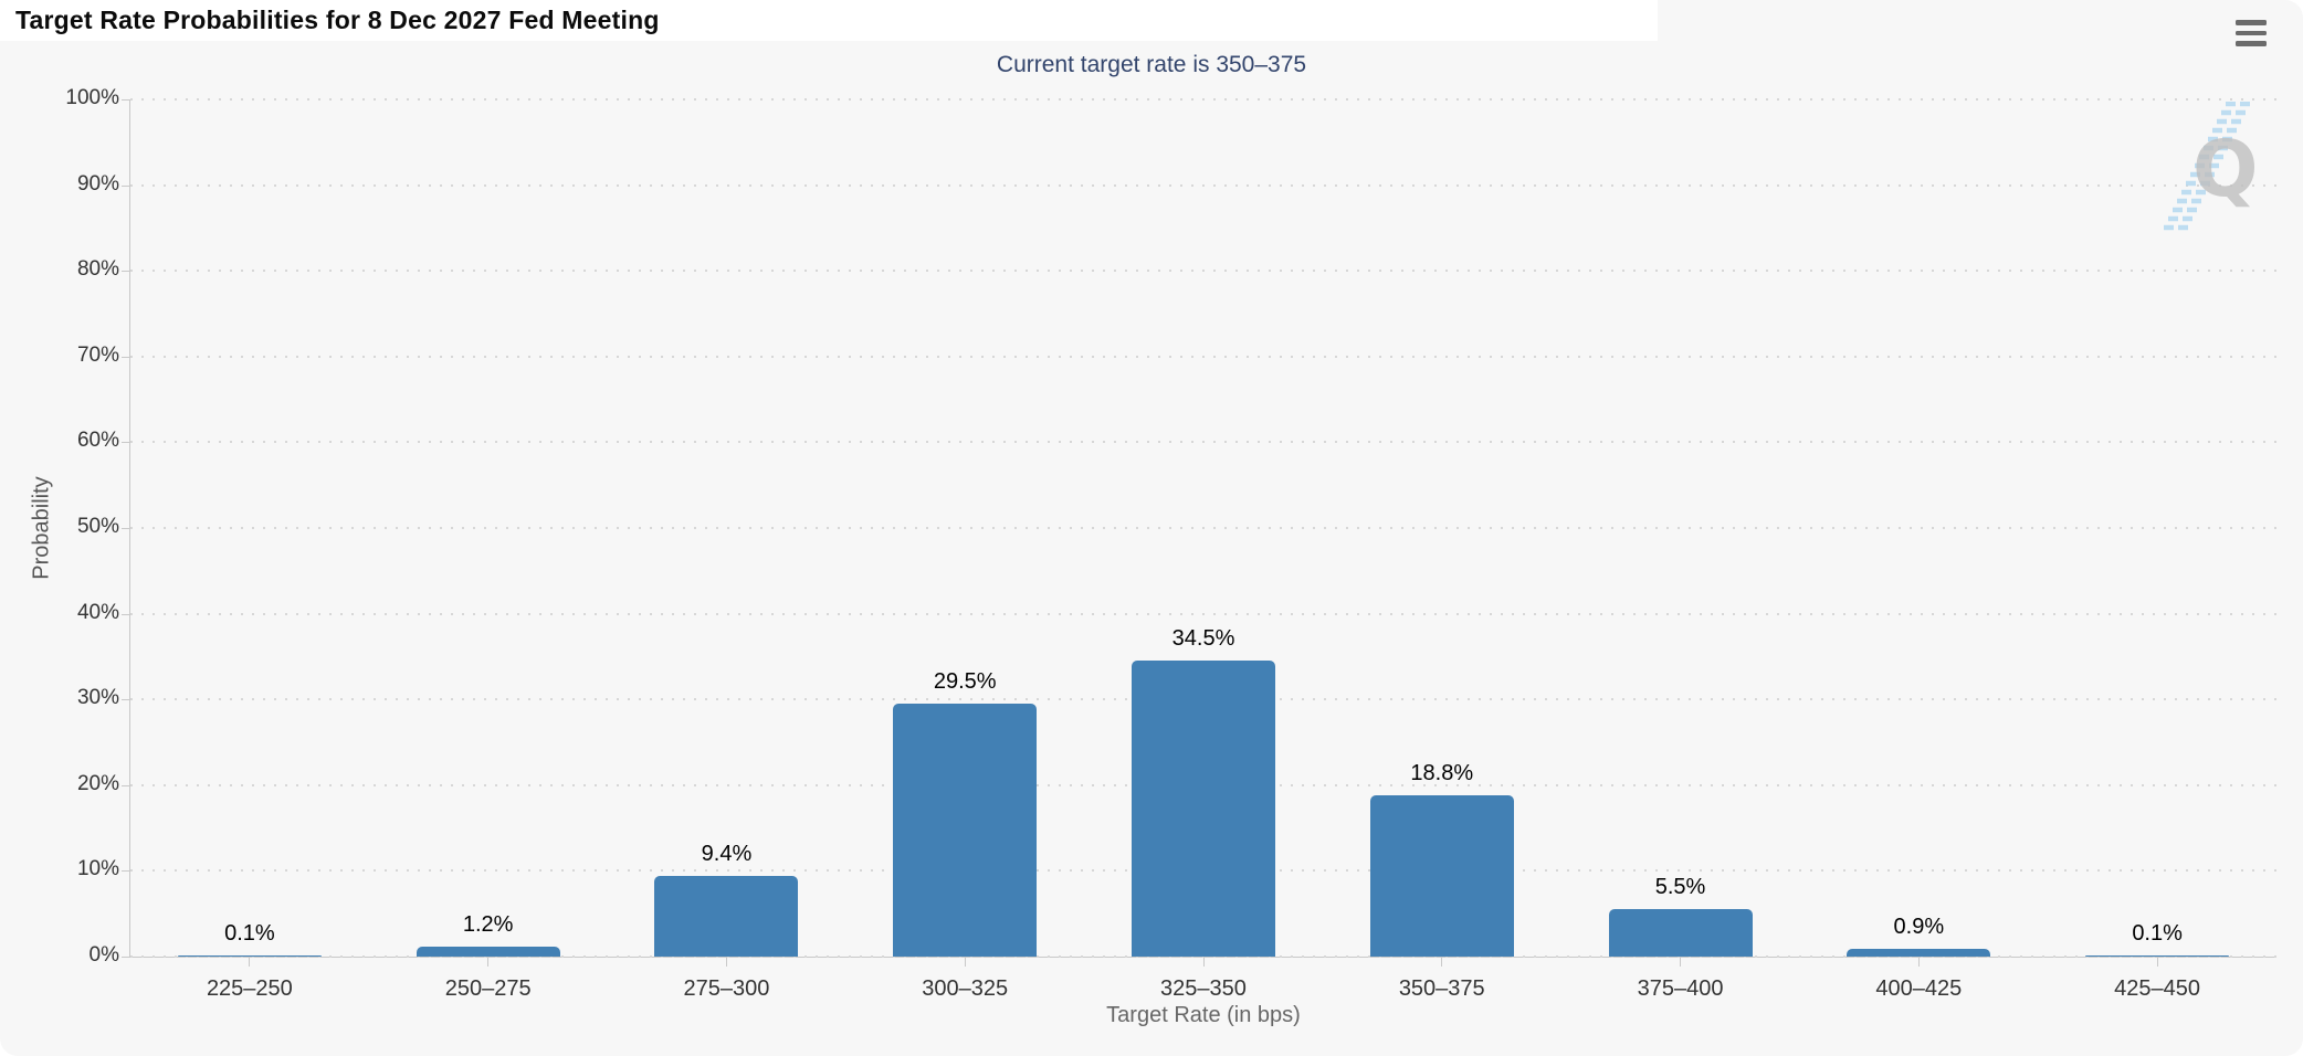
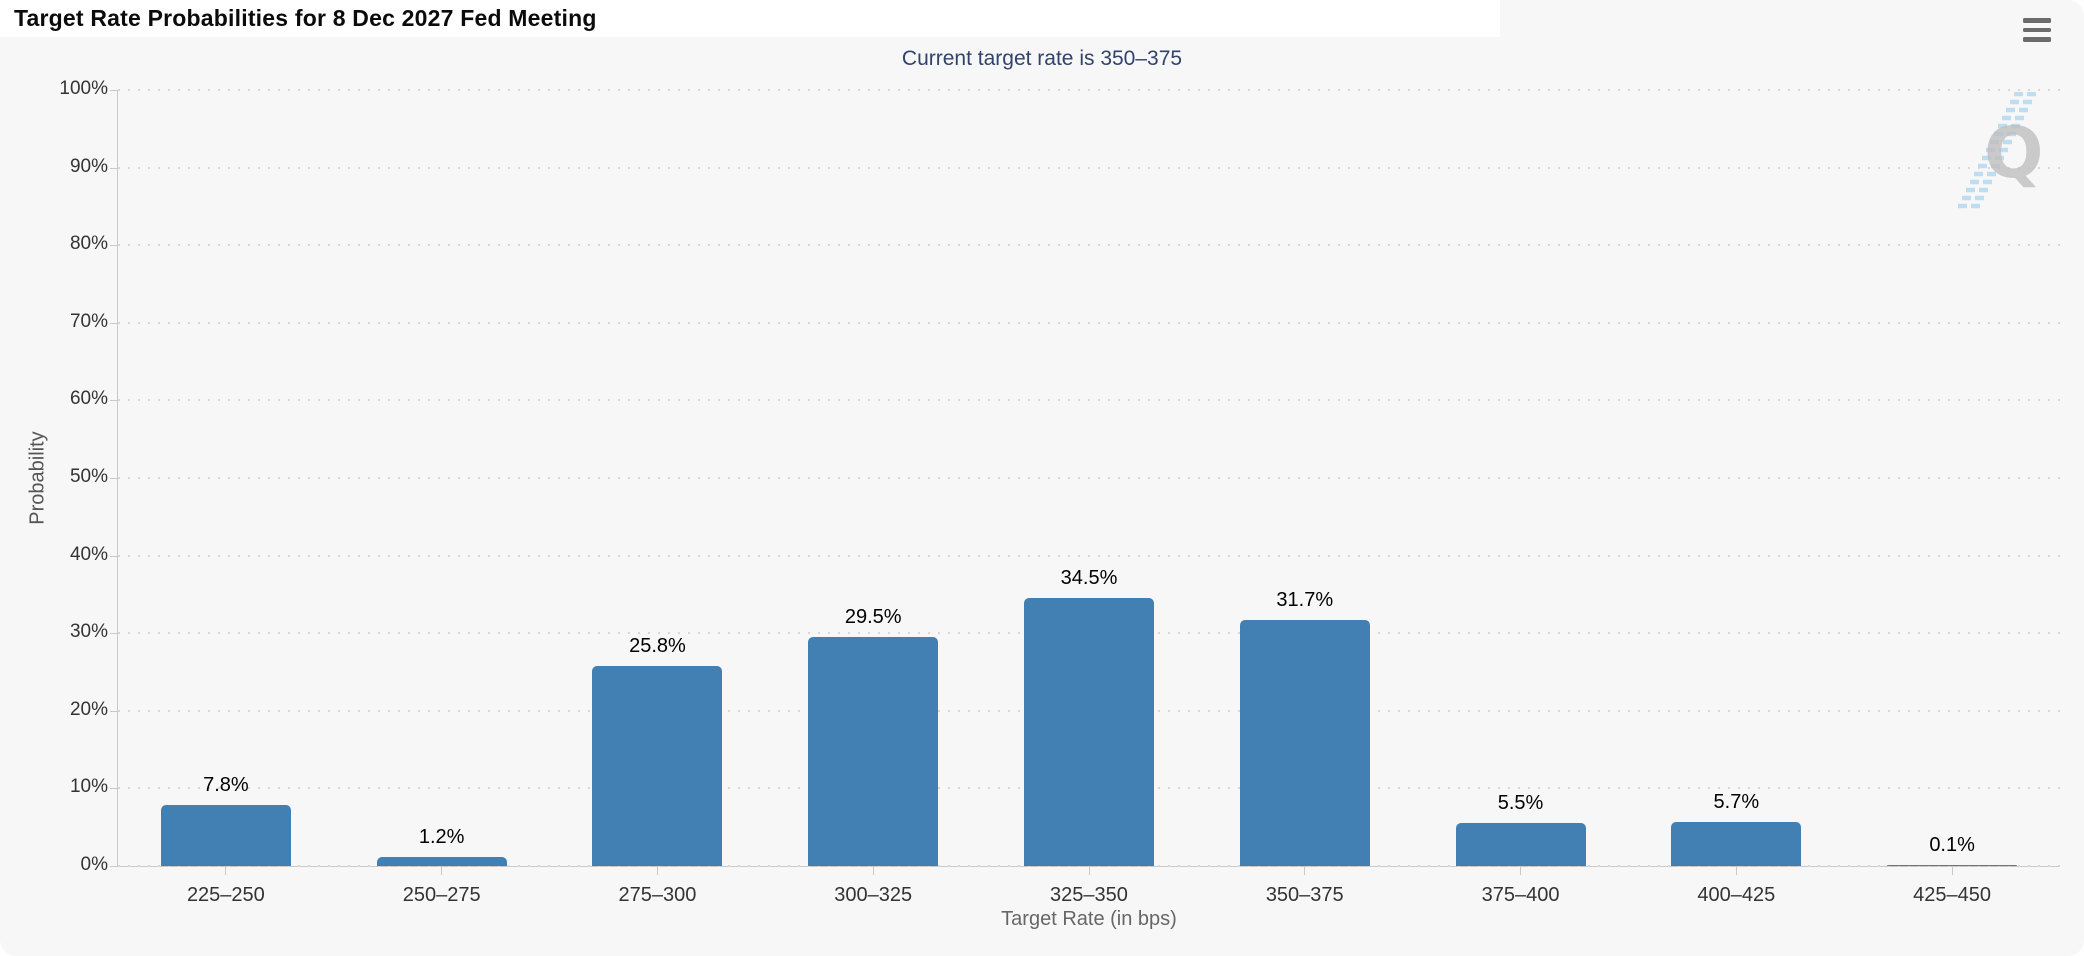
225–250: 0.1% -> 7.8%
275–300: 9.4% -> 25.8%
350–375: 18.8% -> 31.7%
400–425: 0.9% -> 5.7%
